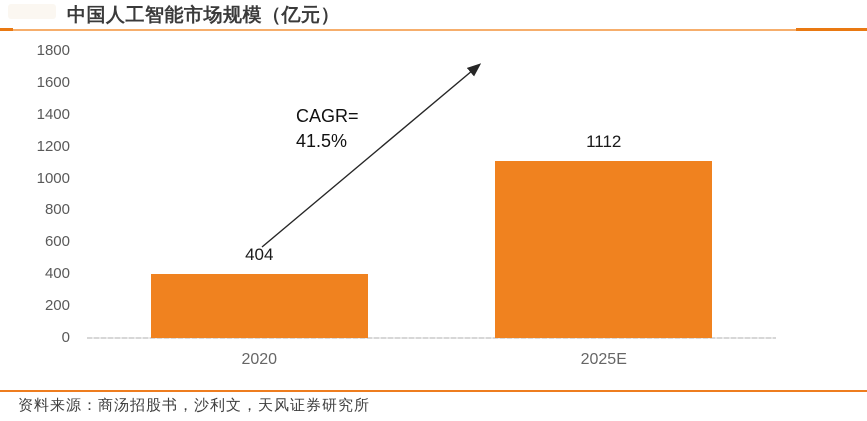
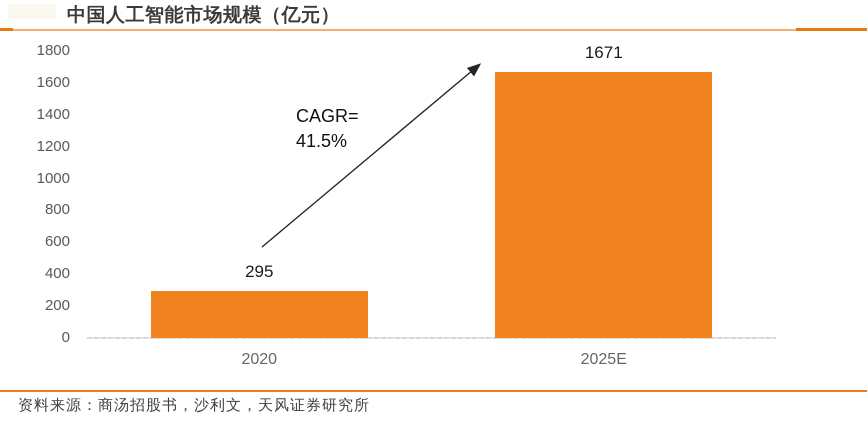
2020: 404 -> 295
2025E: 1112 -> 1671
